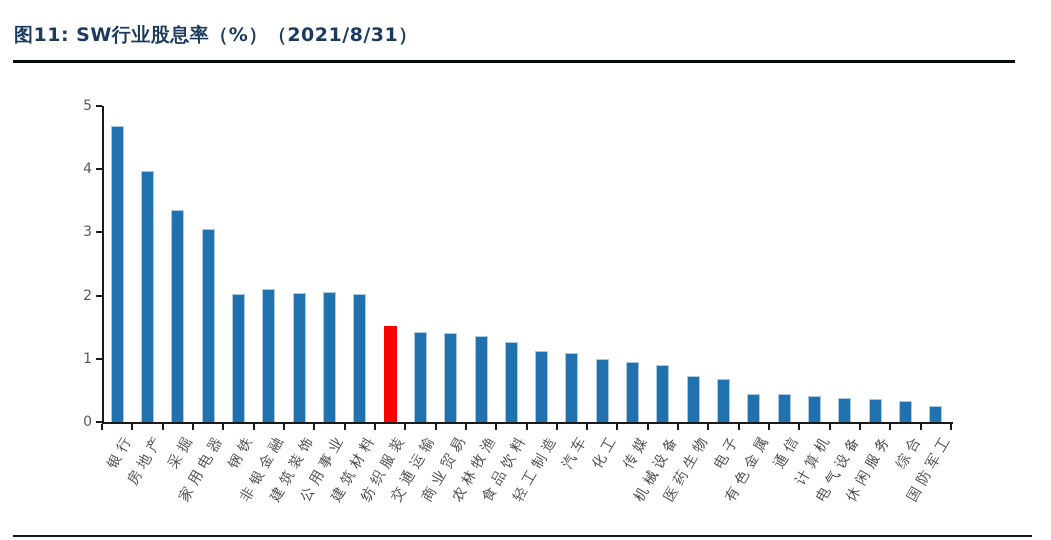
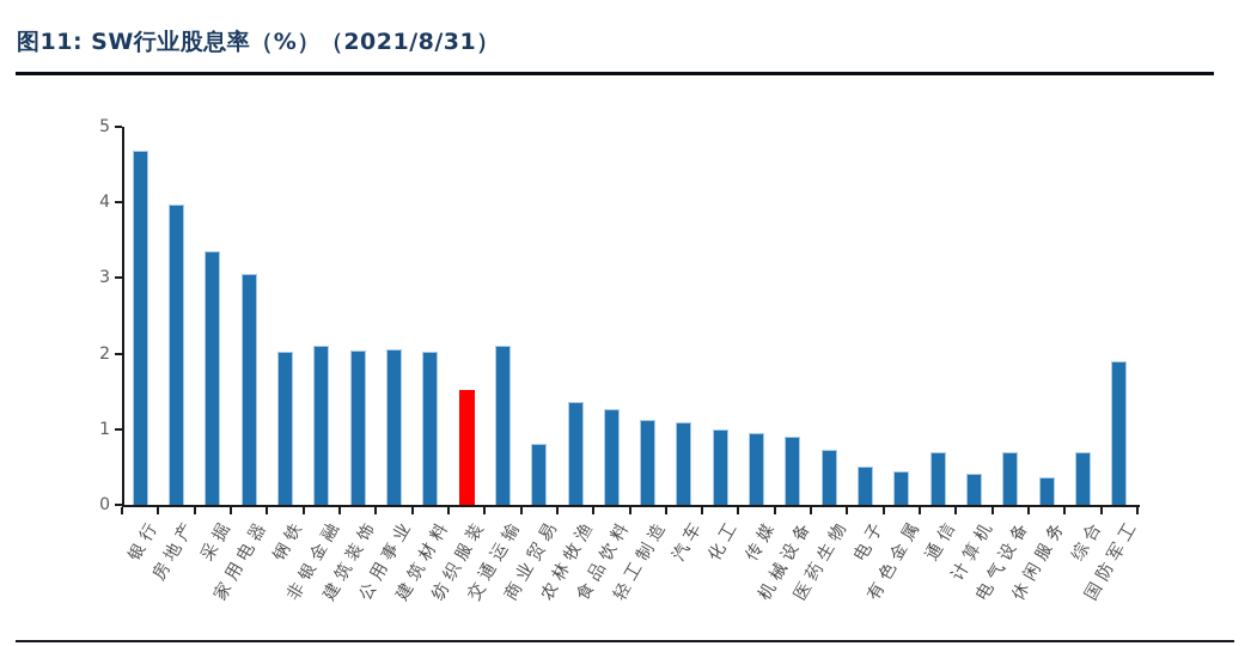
交通运输: 1.4 -> 2.1
商业贸易: 1.4 -> 0.8
电子: 0.7 -> 0.5
通信: 0.4 -> 0.7
电气设备: 0.4 -> 0.7
综合: 0.3 -> 0.7
国防军工: 0.3 -> 1.9
